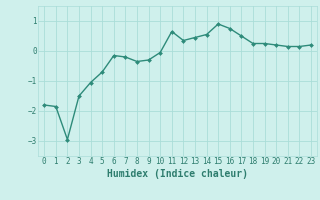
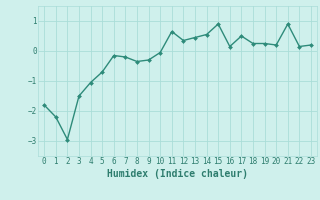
1: -1.85 -> -2.20
16: 0.75 -> 0.15
21: 0.15 -> 0.90
